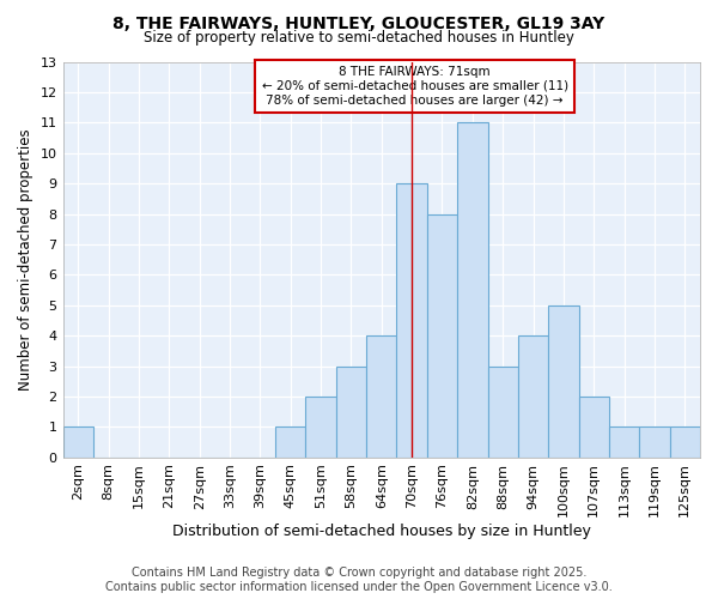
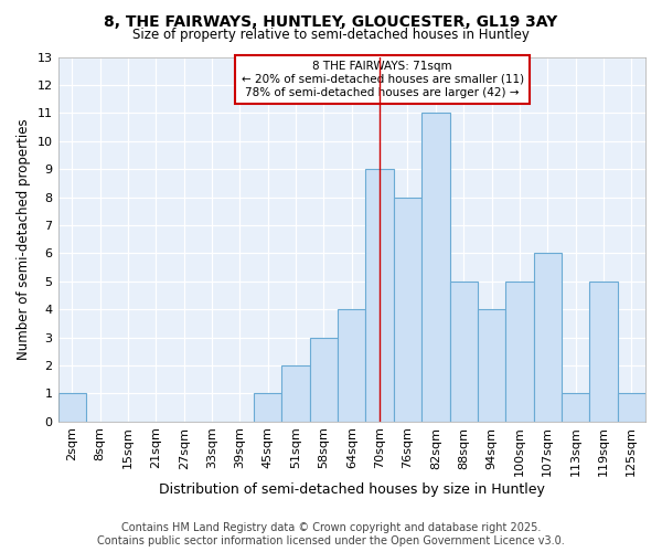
88sqm: 3 -> 5
107sqm: 2 -> 6
119sqm: 1 -> 5
